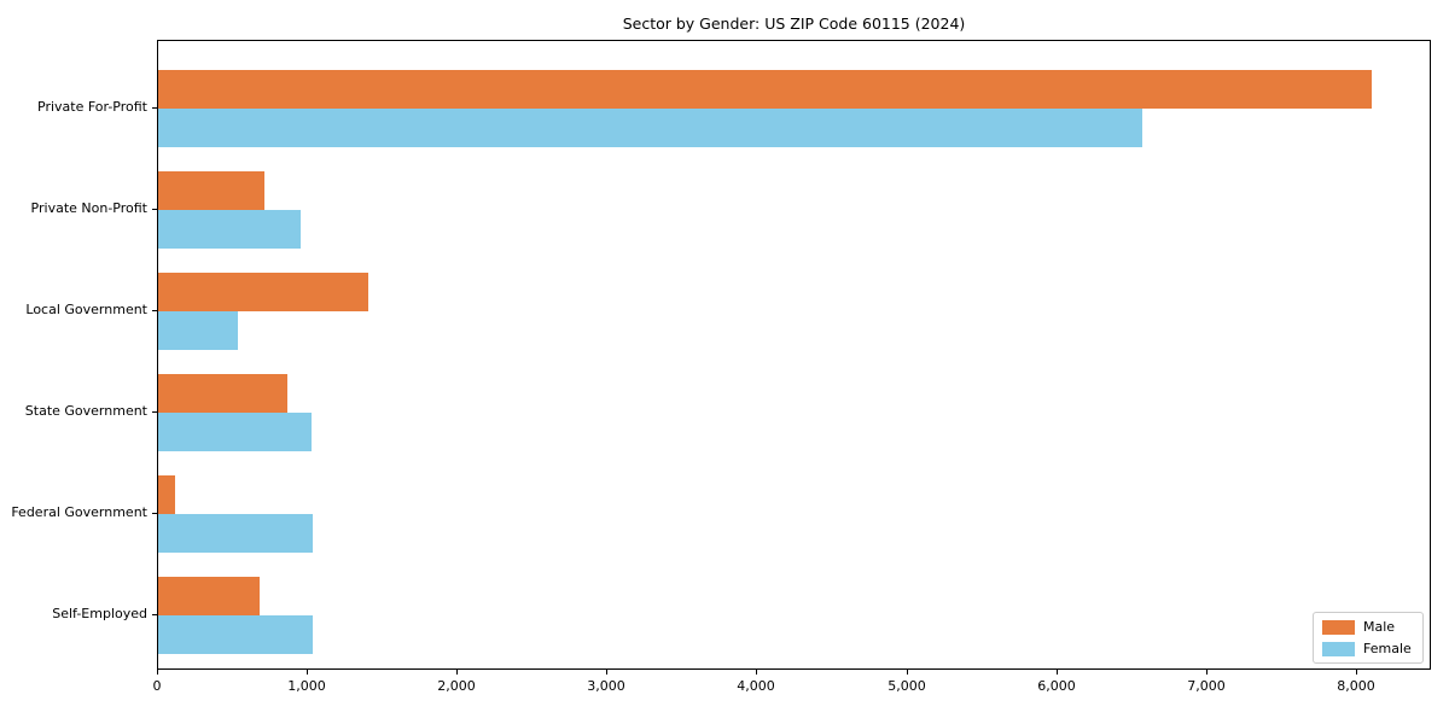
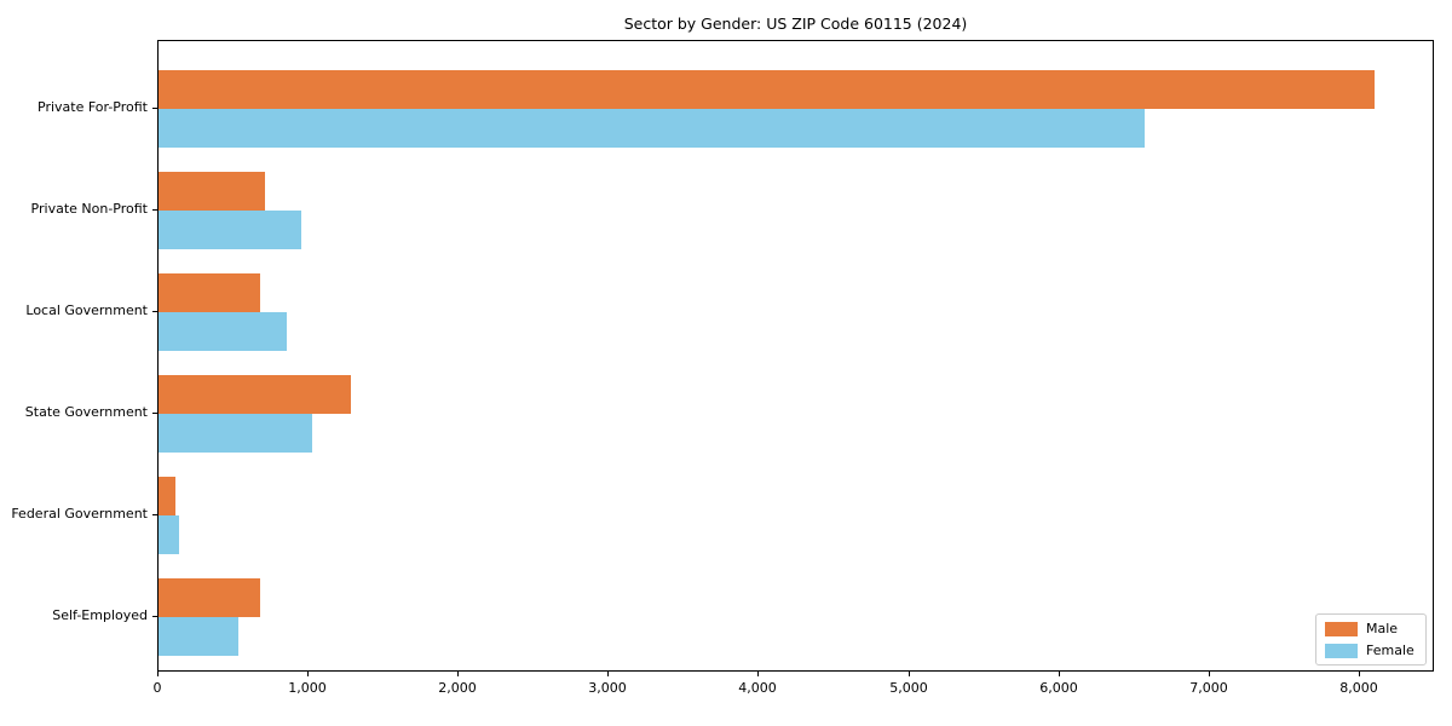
Male/Local Government: 1400 -> 680
Female/Local Government: 530 -> 850
Male/State Government: 860 -> 1280
Female/Federal Government: 1030 -> 140
Female/Self-Employed: 1030 -> 530
